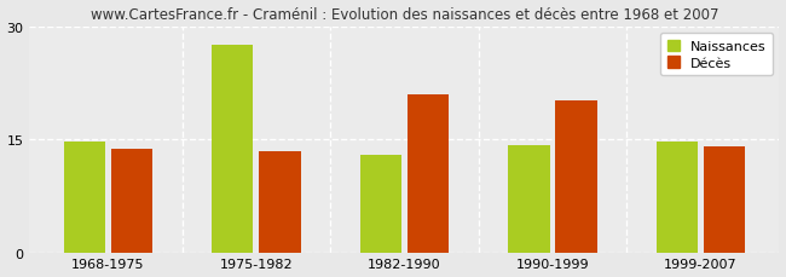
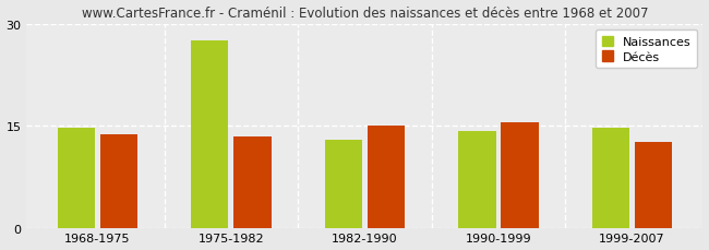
Décès/1982-1990: 21.0 -> 15.0
Décès/1990-1999: 20.2 -> 15.5
Décès/1999-2007: 14.0 -> 12.6
